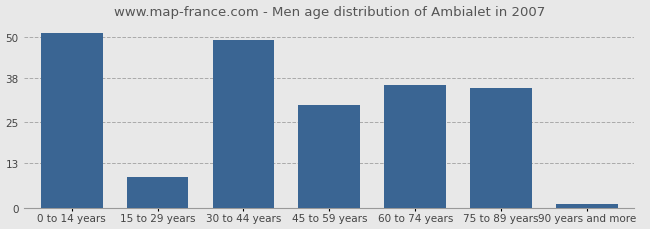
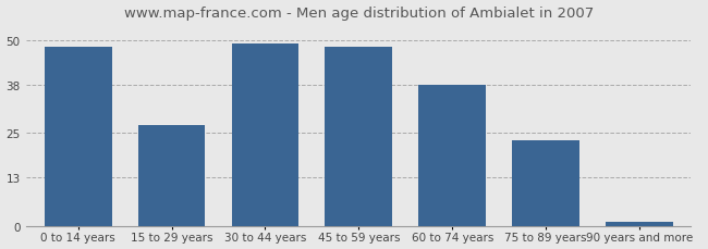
0 to 14 years: 51 -> 48
15 to 29 years: 9 -> 27
45 to 59 years: 30 -> 48
60 to 74 years: 36 -> 38
75 to 89 years: 35 -> 23
